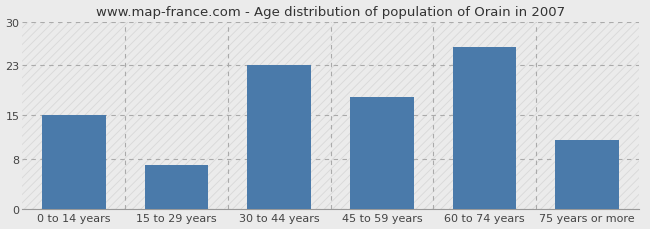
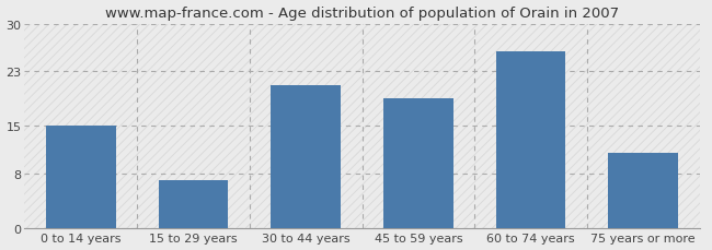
30 to 44 years: 23 -> 21
45 to 59 years: 18 -> 19
